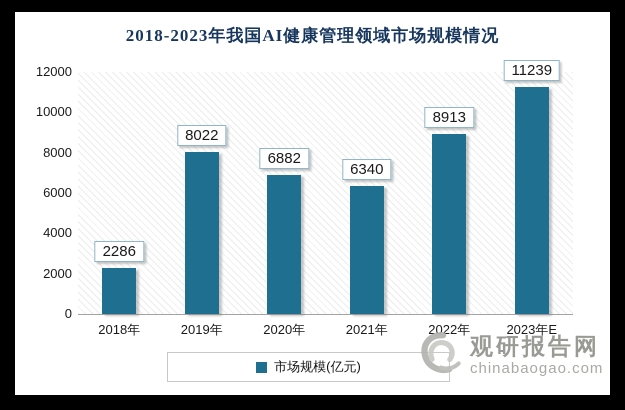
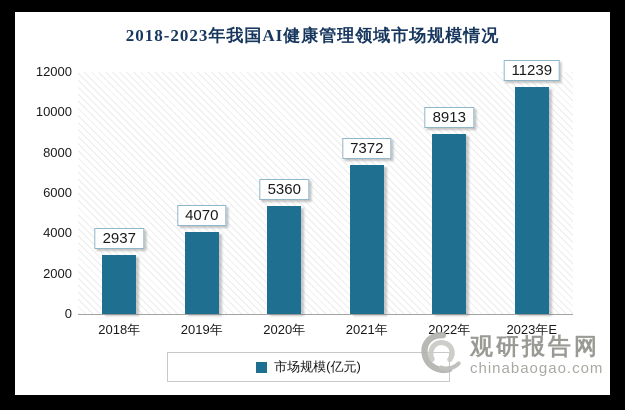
2018年: 2286 -> 2937
2019年: 8022 -> 4070
2020年: 6882 -> 5360
2021年: 6340 -> 7372
